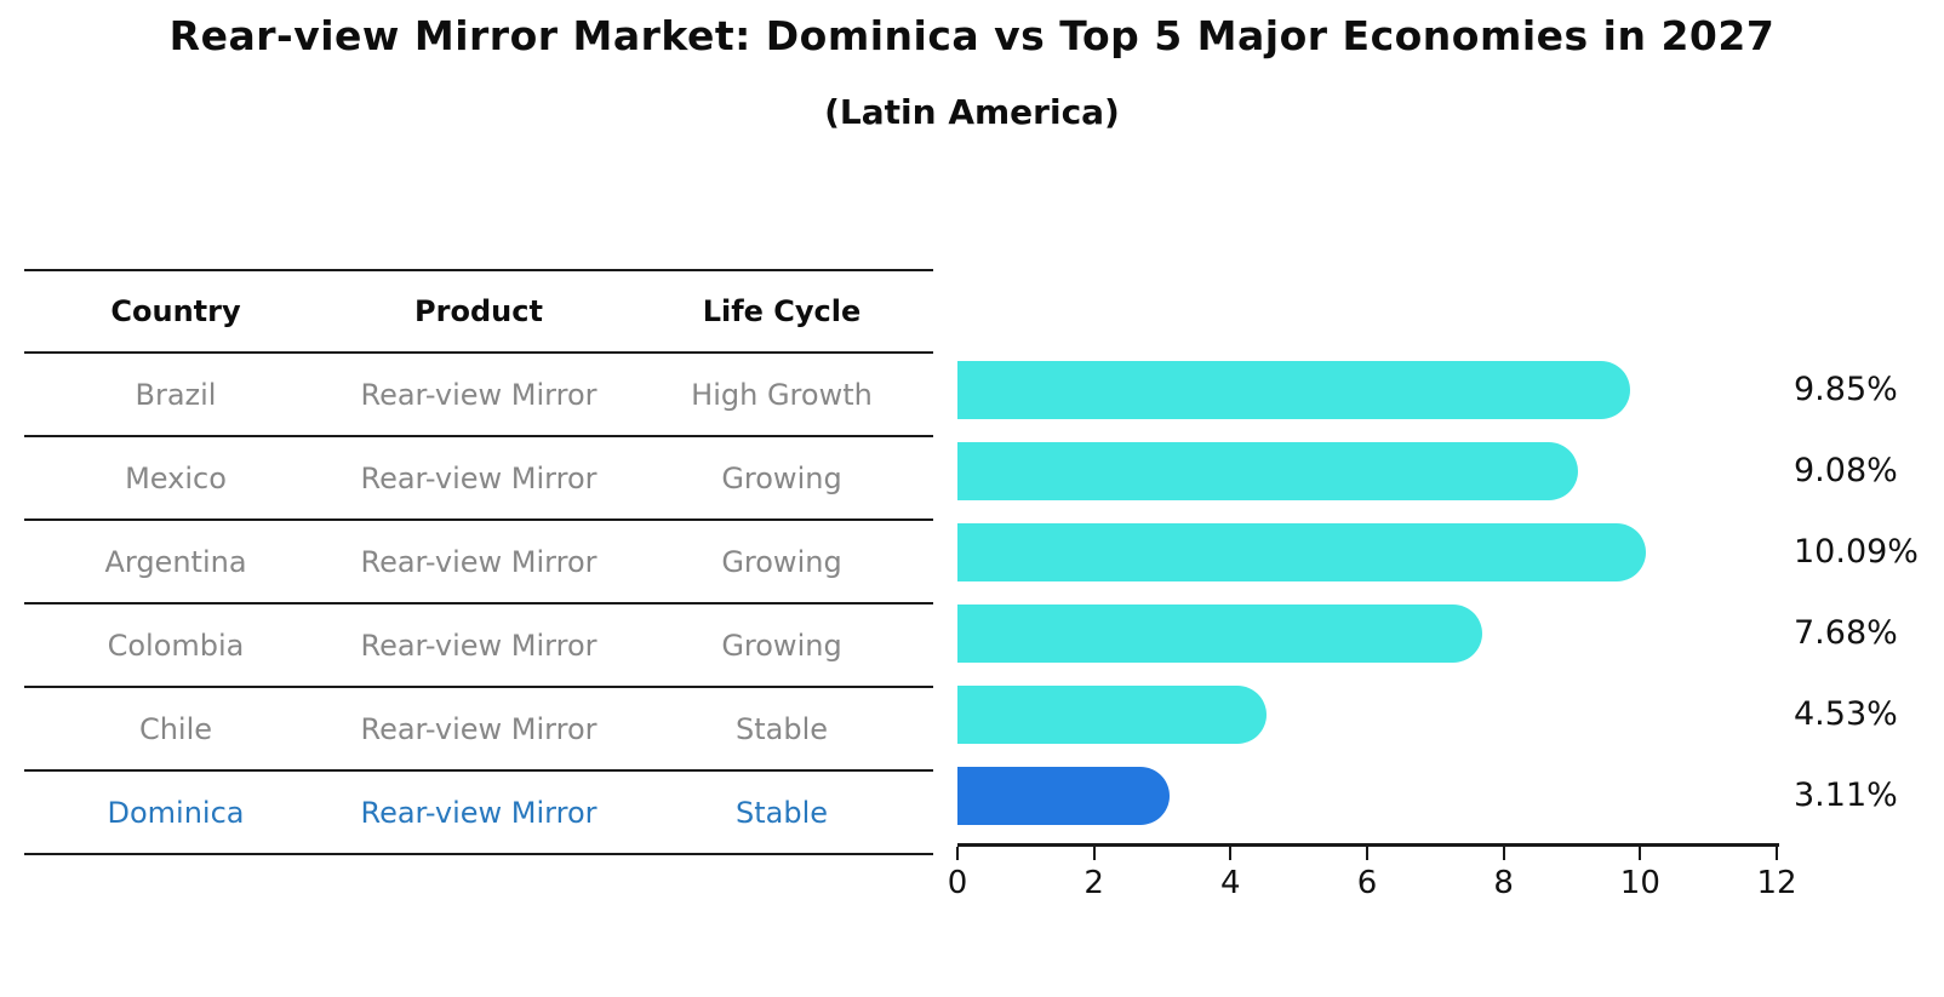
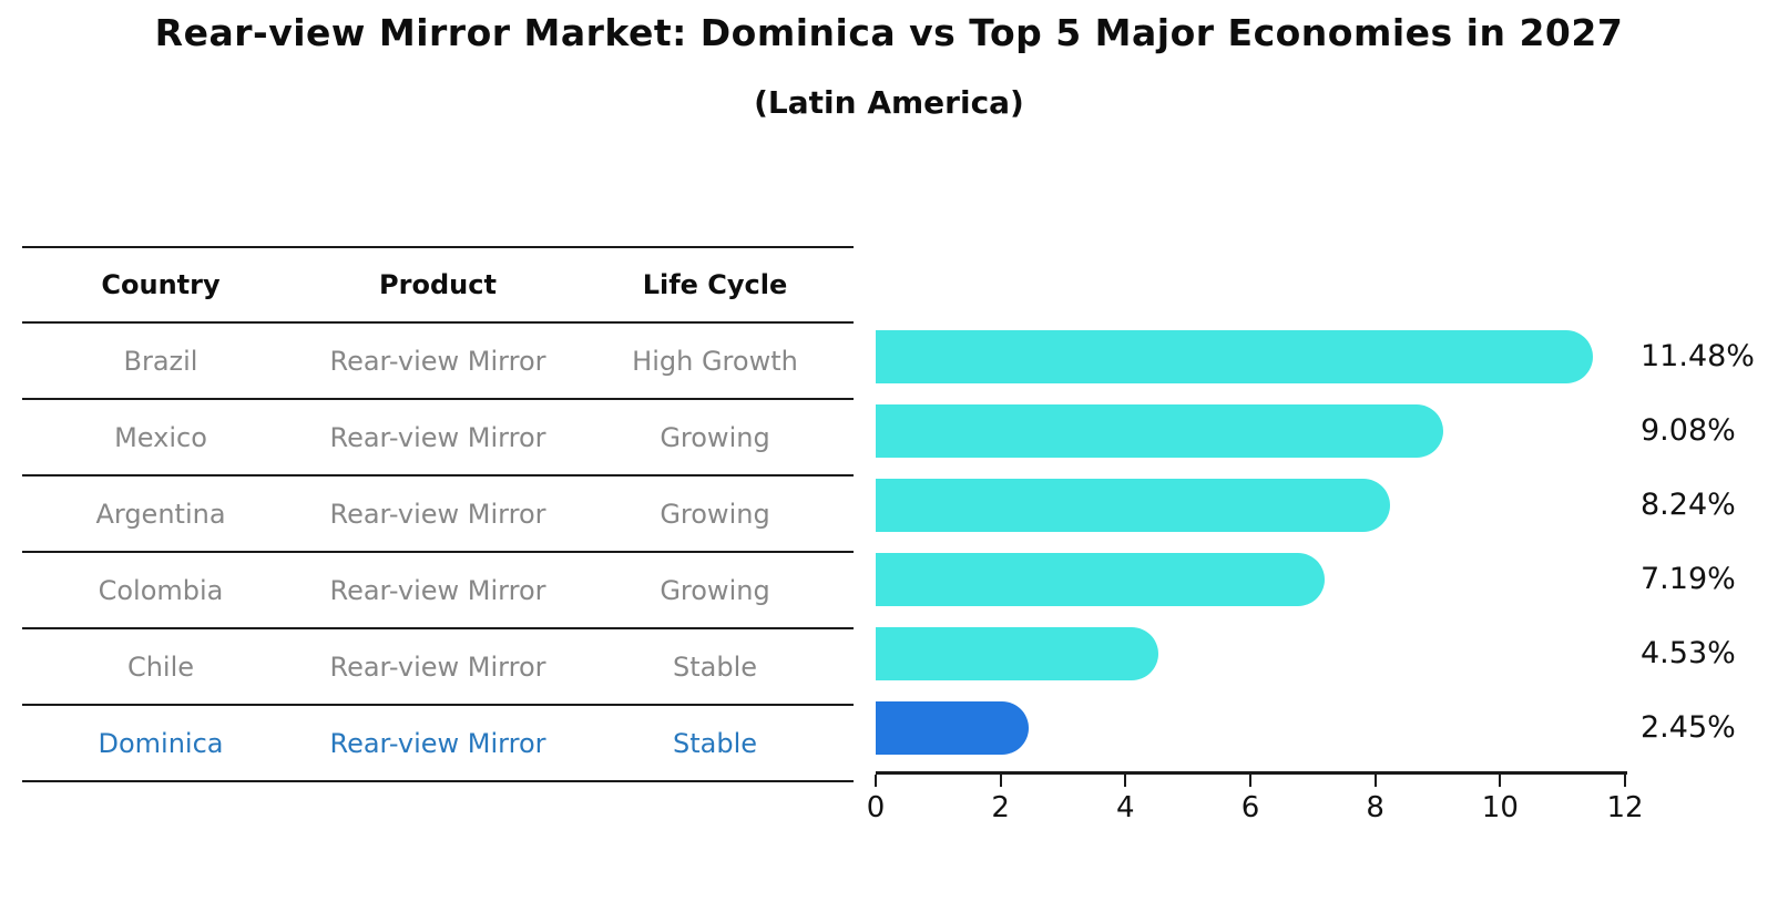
Brazil: 9.85% -> 11.48%
Argentina: 10.09% -> 8.24%
Colombia: 7.68% -> 7.19%
Dominica: 3.11% -> 2.45%
